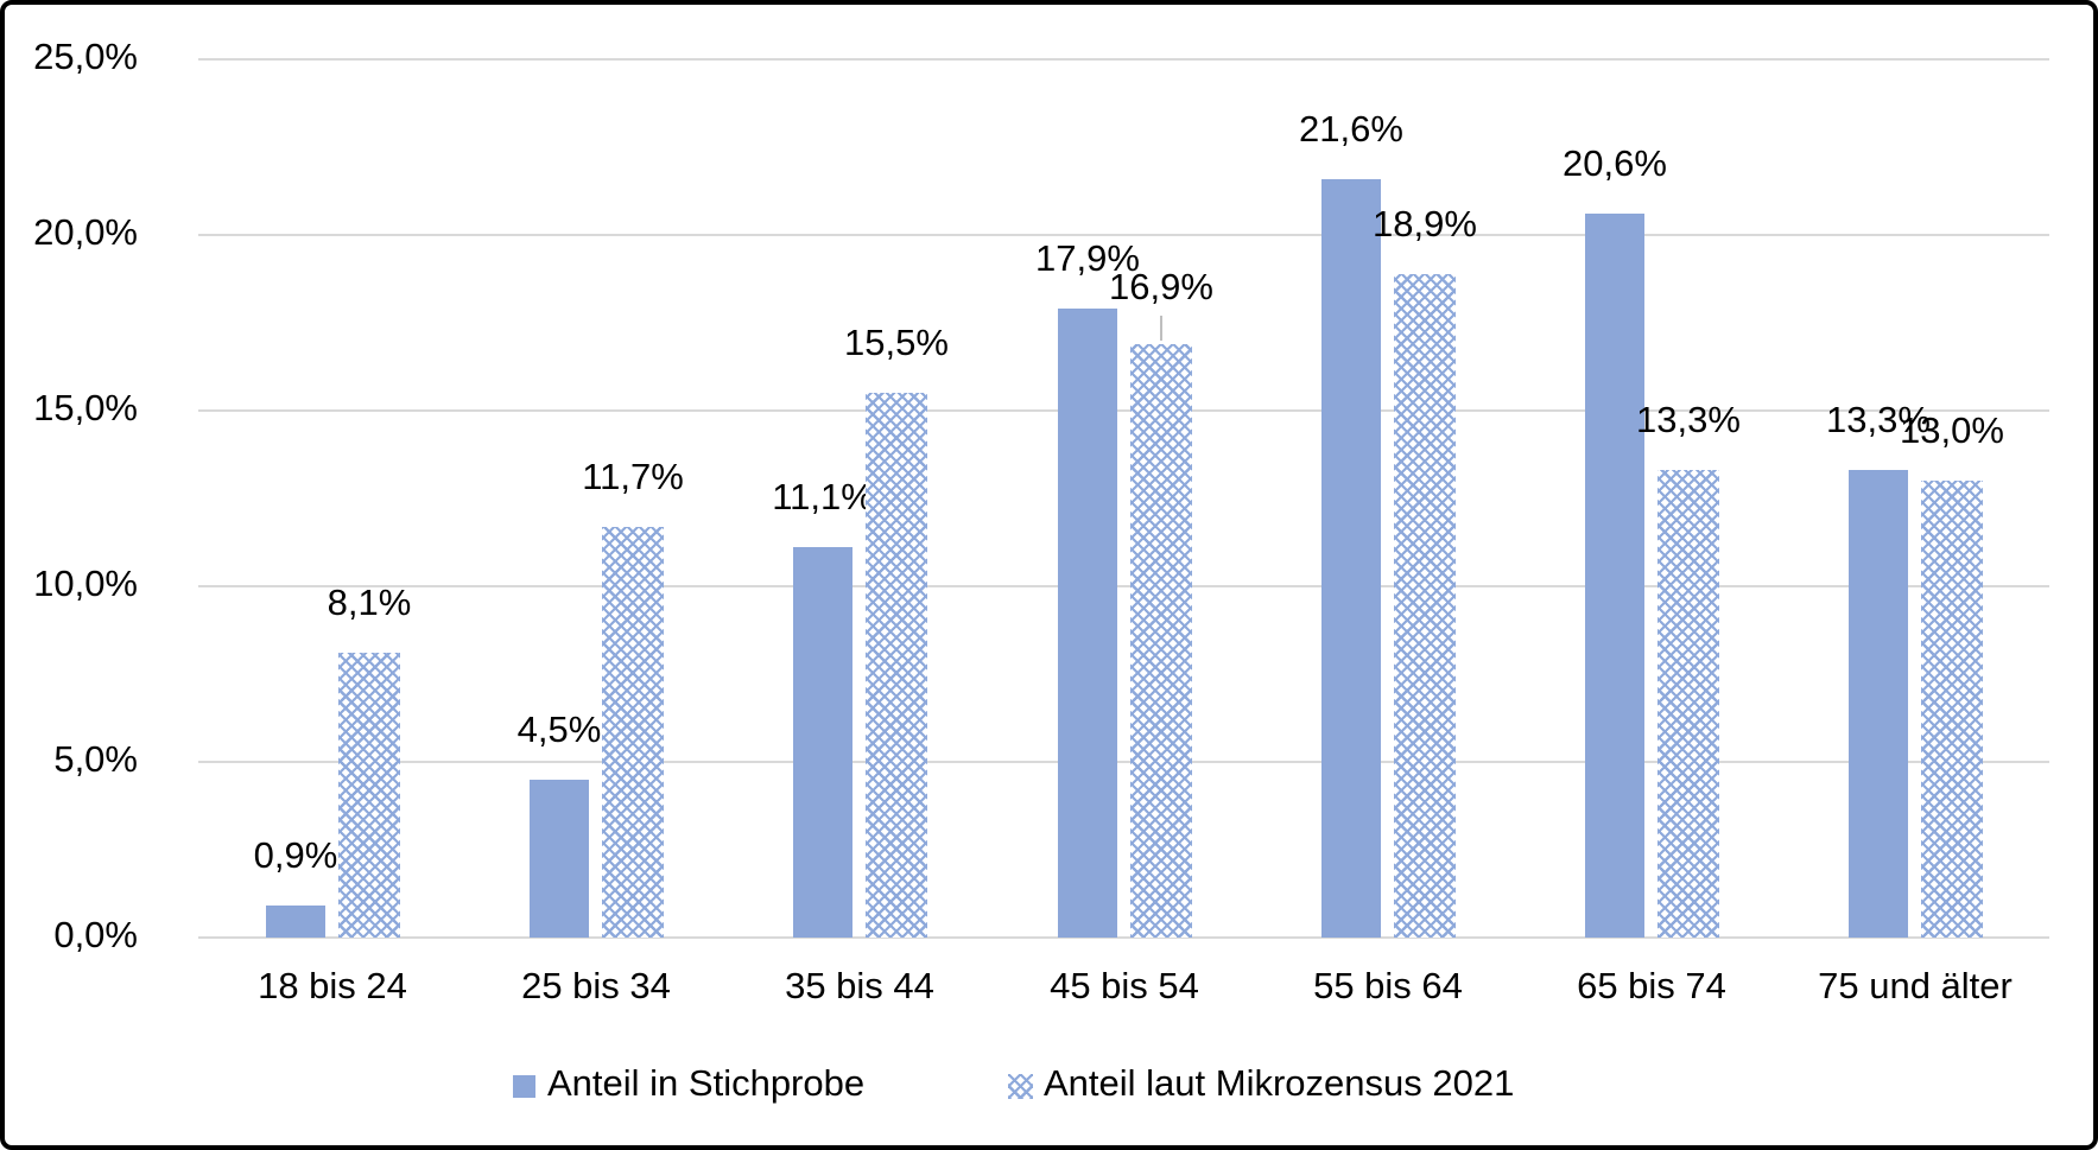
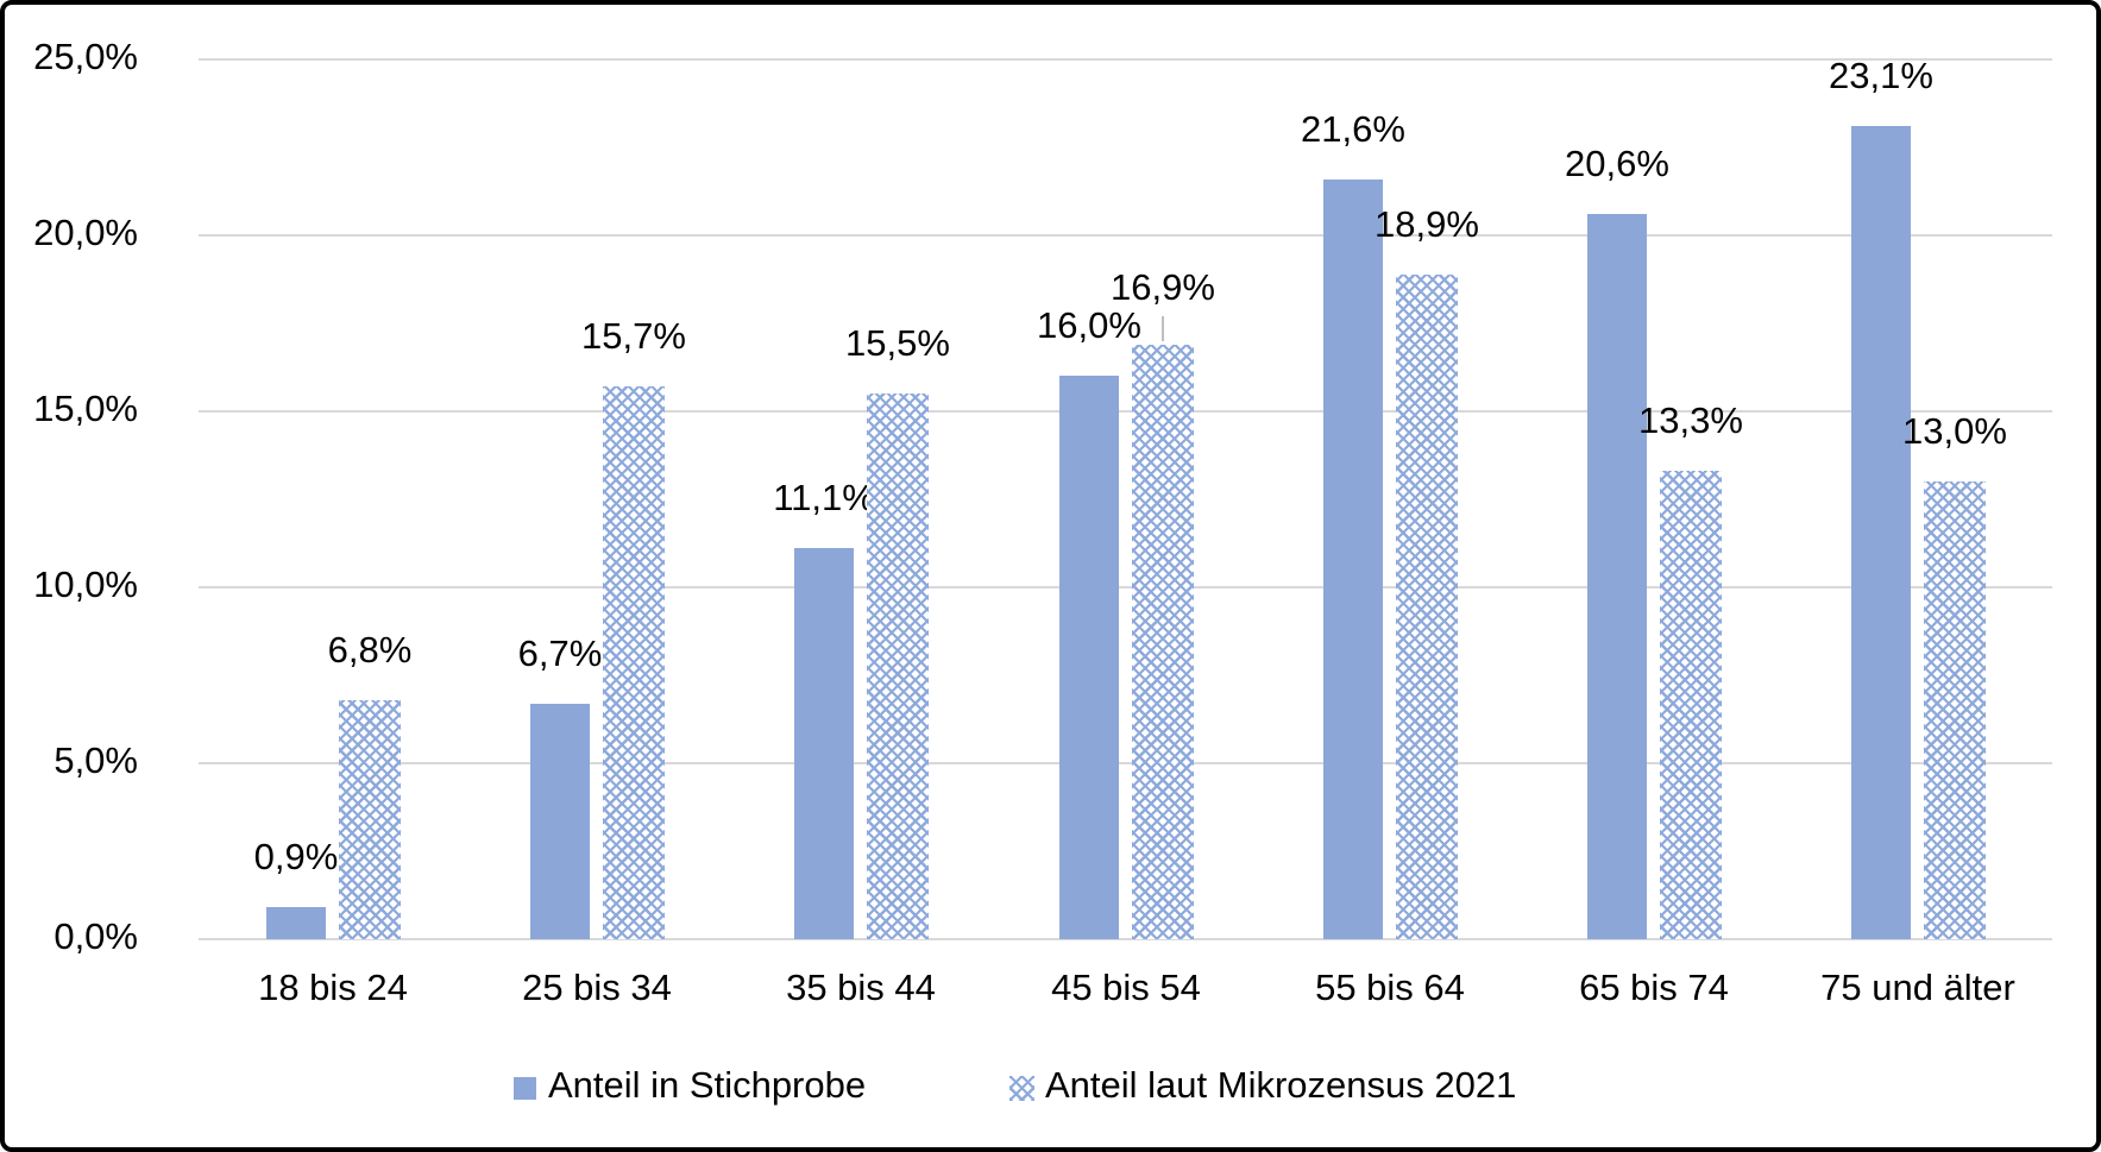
Anteil laut Mikrozensus 2021/18 bis 24: 8,1% -> 6,8%
Anteil in Stichprobe/25 bis 34: 4,5% -> 6,7%
Anteil laut Mikrozensus 2021/25 bis 34: 11,7% -> 15,7%
Anteil in Stichprobe/45 bis 54: 17,9% -> 16,0%
Anteil in Stichprobe/75 und älter: 13,3% -> 23,1%
